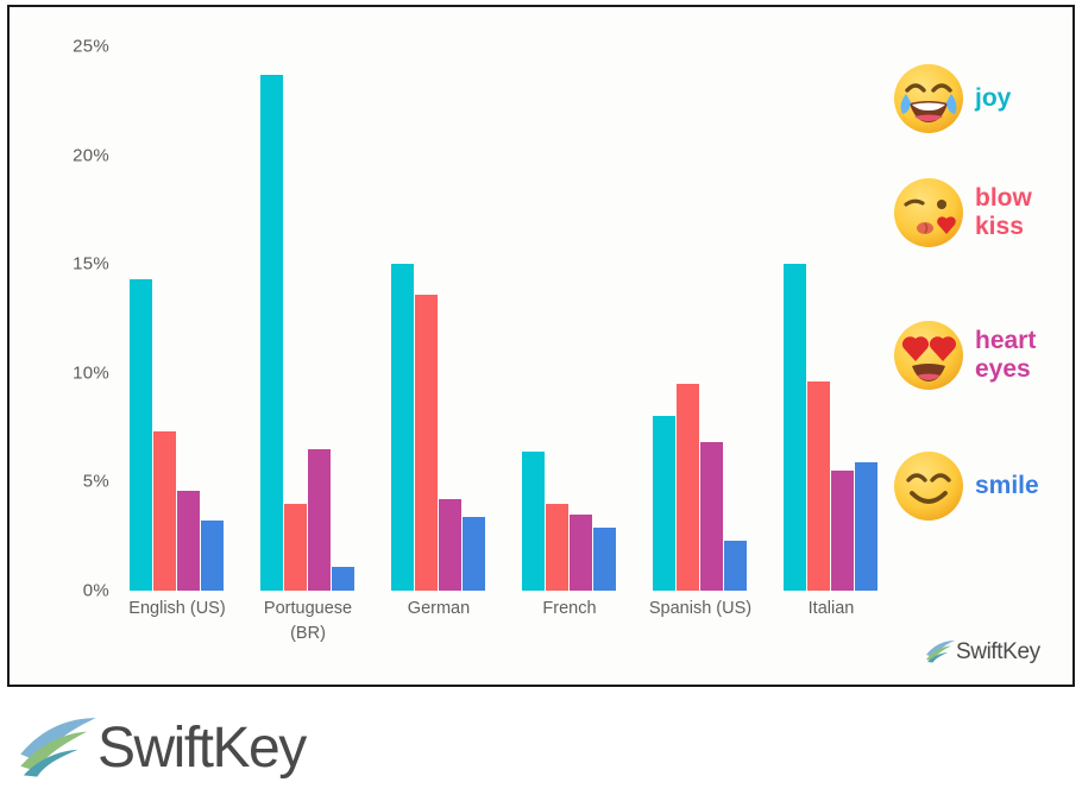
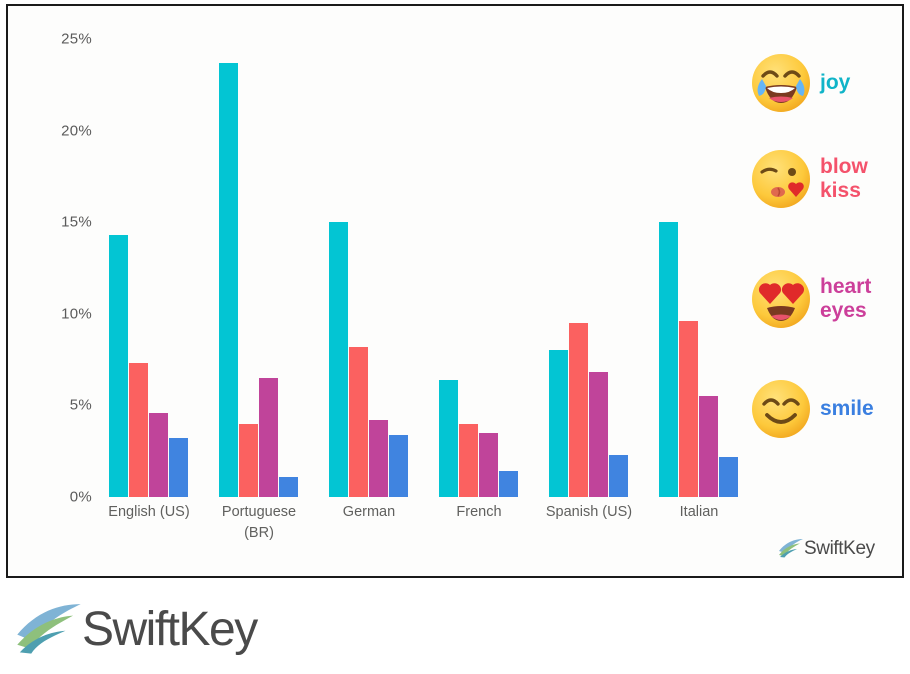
blow kiss/German: 13.6% -> 8.2%
smile/French: 2.9% -> 1.4%
smile/Italian: 5.9% -> 2.2%
